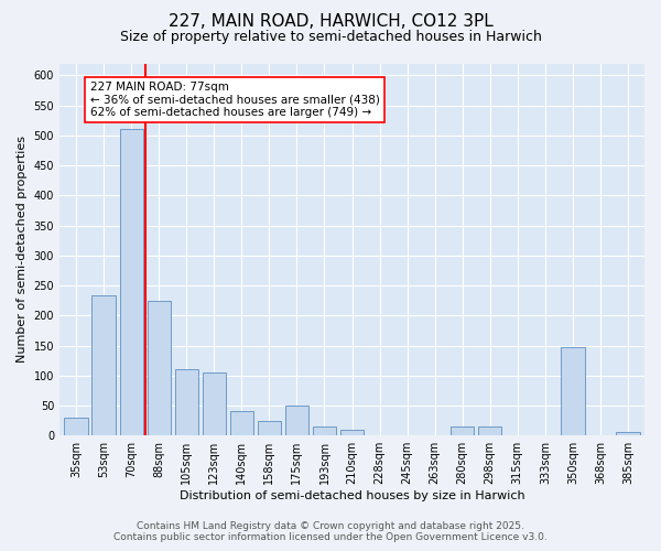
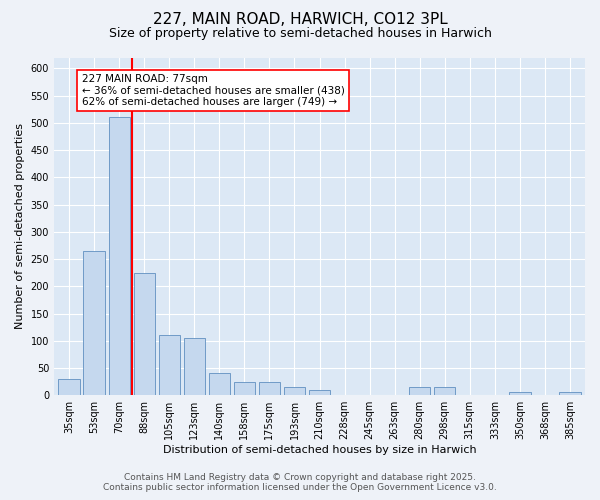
53sqm: 234 -> 265
175sqm: 50 -> 25
350sqm: 148 -> 5
